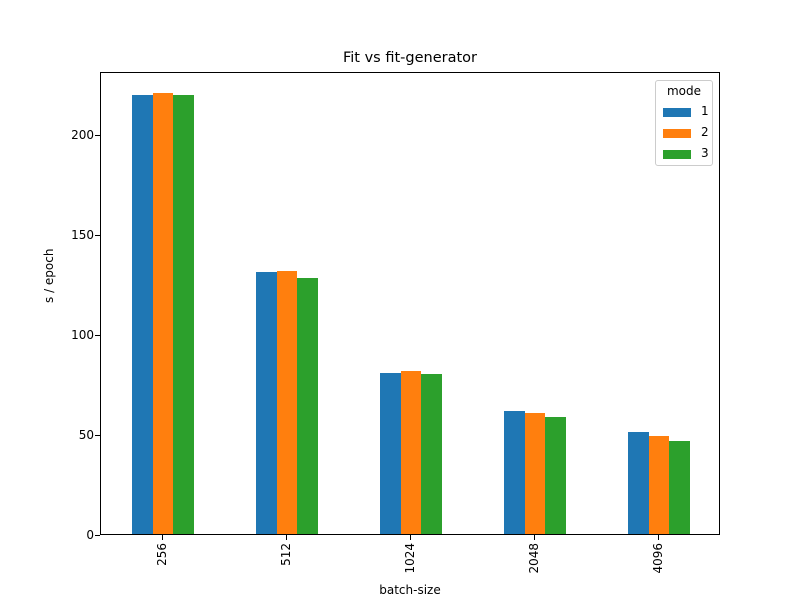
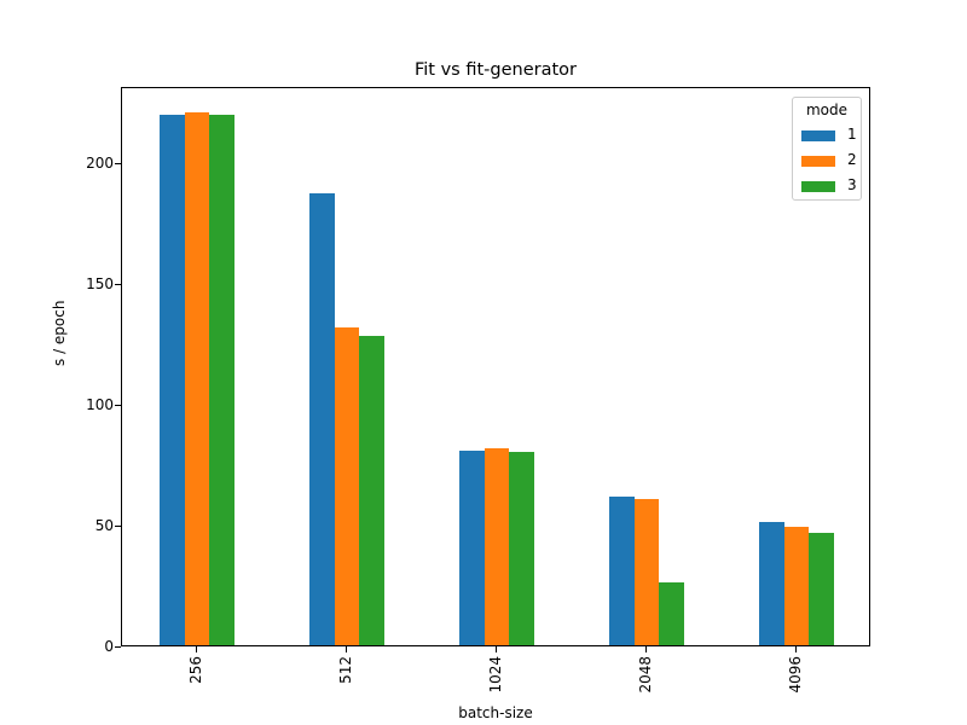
1/512: 131 -> 187
3/2048: 58 -> 26
